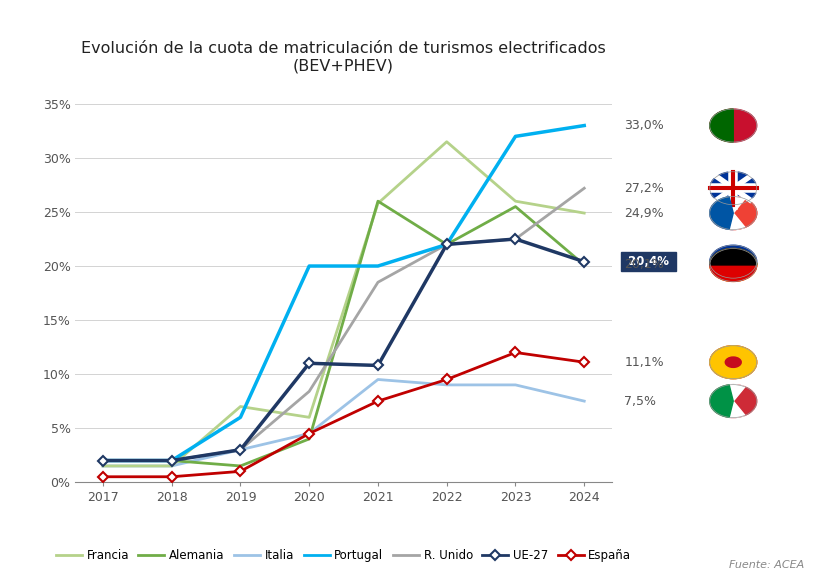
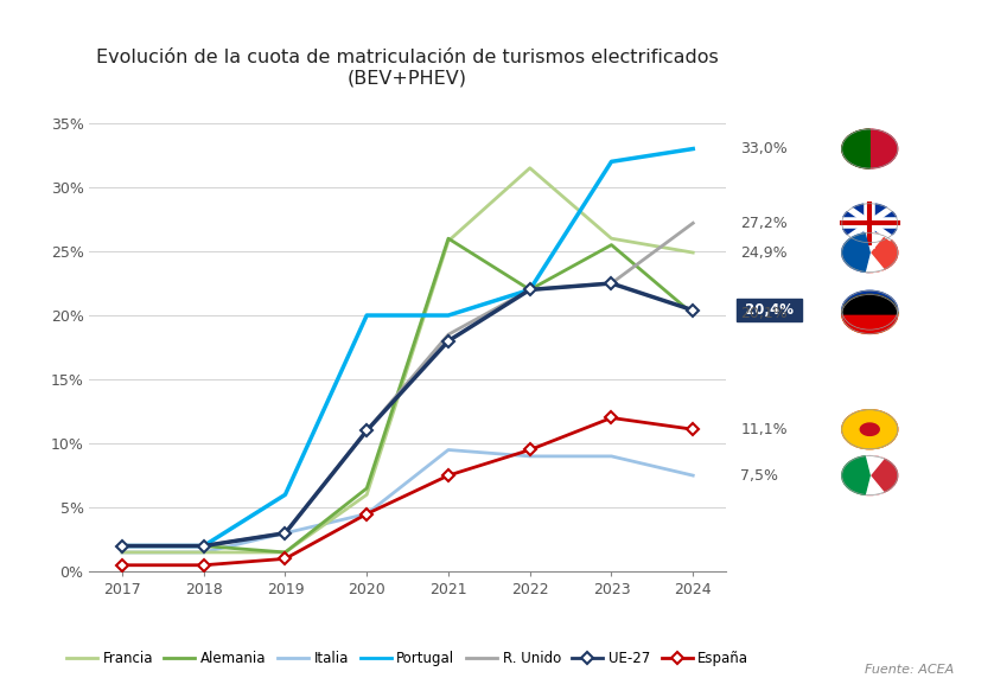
Francia/2019: 7.0% -> 1.5%
Alemania/2020: 4.0% -> 6.5%
R. Unido/2020: 8.4% -> 11.0%
UE-27/2021: 10.8% -> 18.0%
